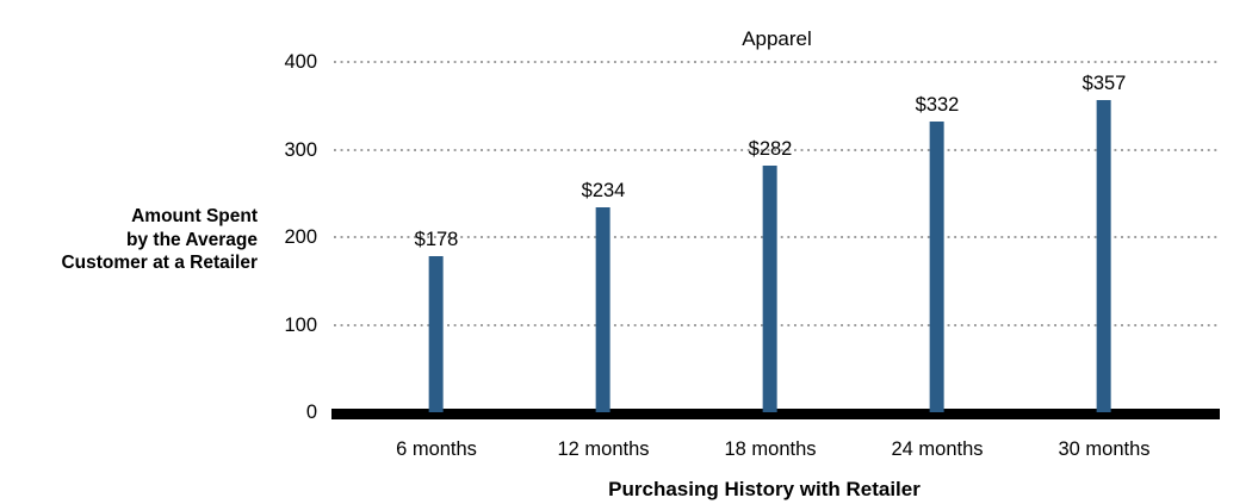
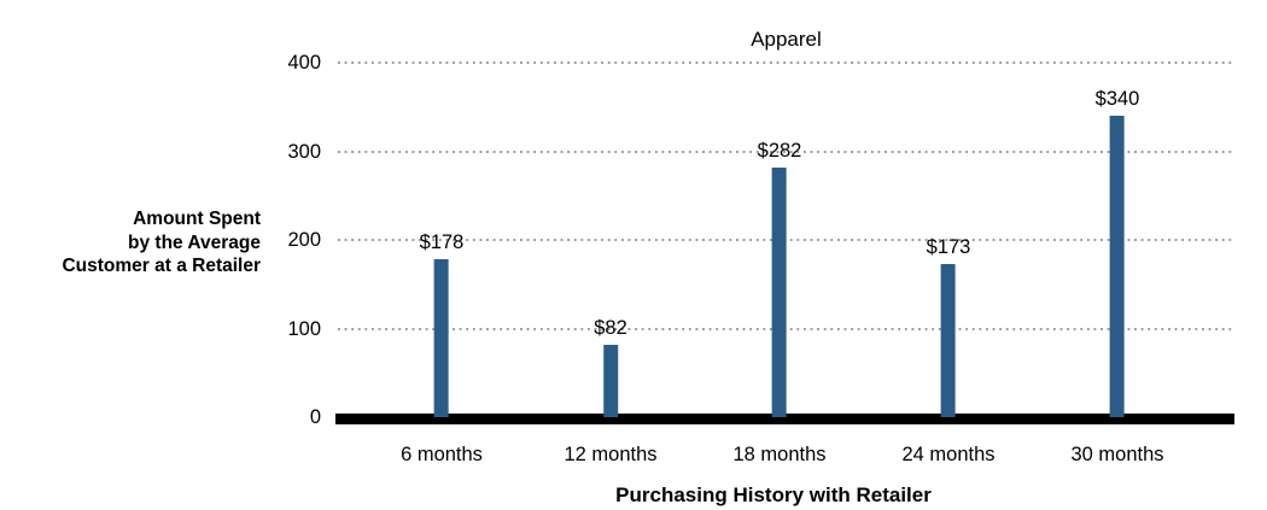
12 months: $234 -> $82
24 months: $332 -> $173
30 months: $357 -> $340
